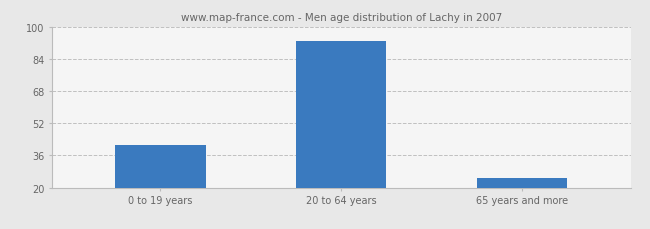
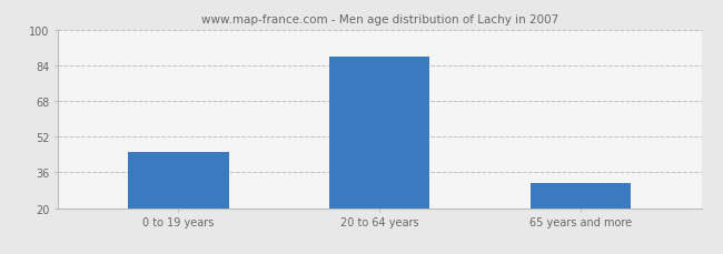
0 to 19 years: 41 -> 45
20 to 64 years: 93 -> 88
65 years and more: 25 -> 31
